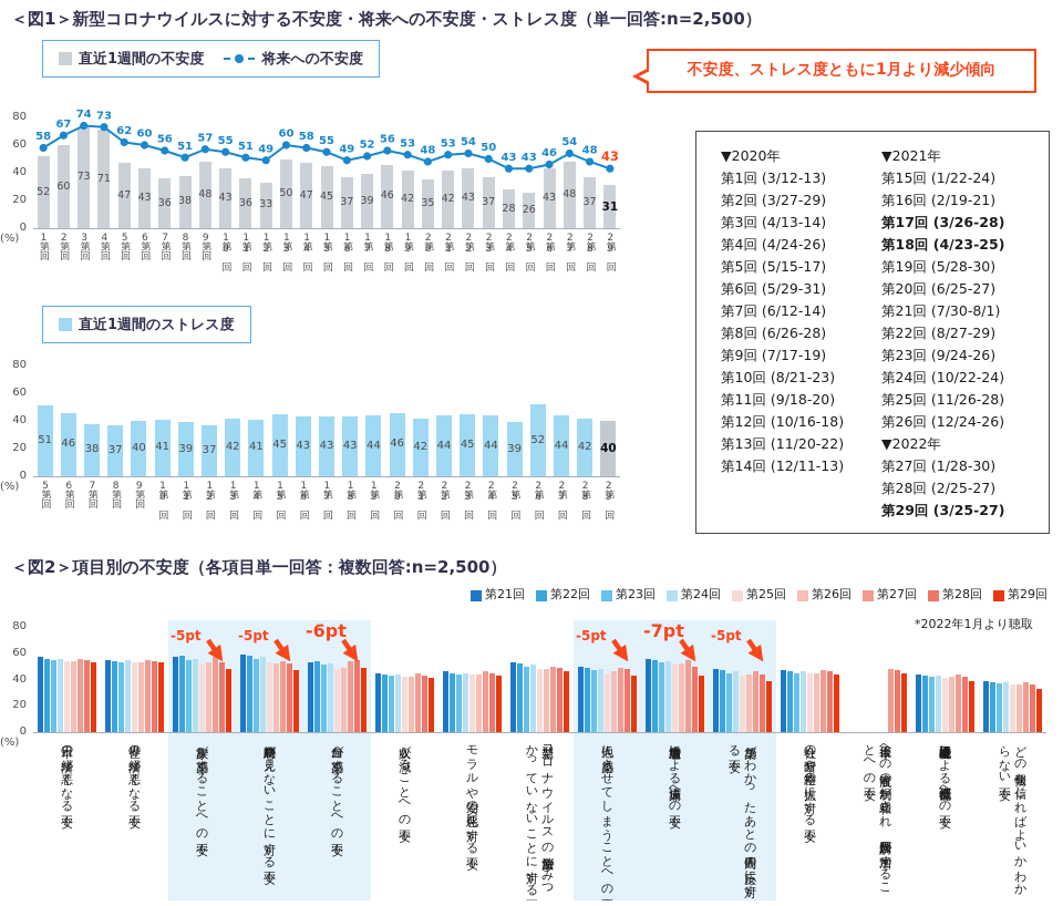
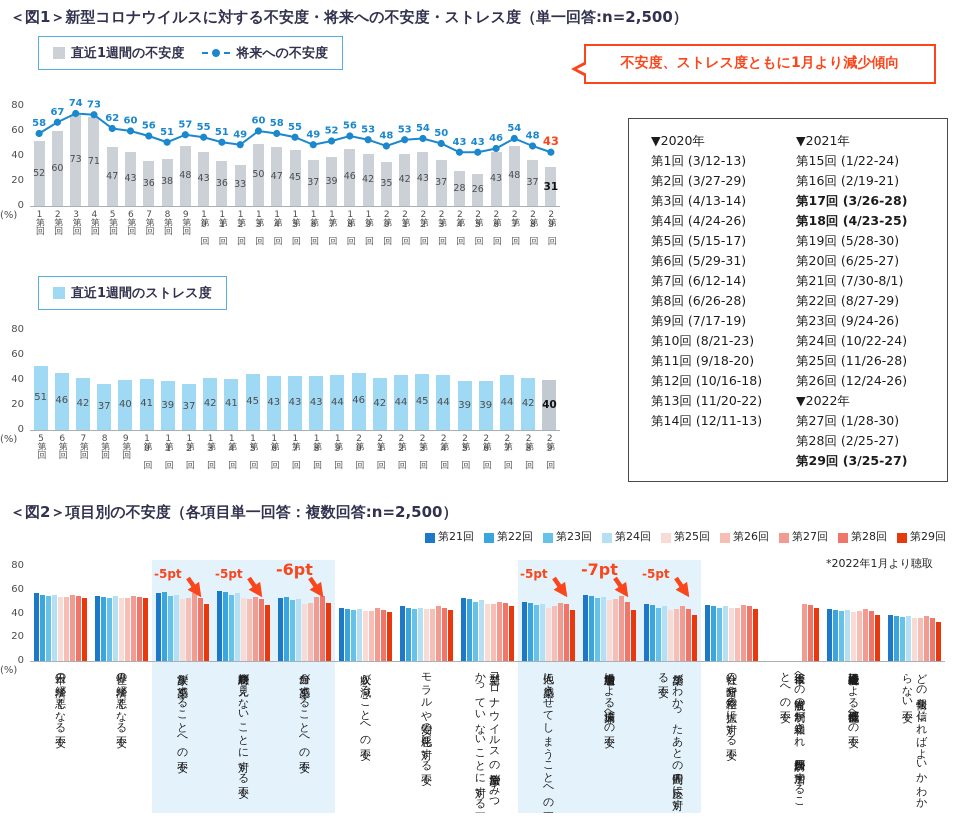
直近1週間のストレス度/第7回: 38 -> 42
直近1週間のストレス度/第26回: 52 -> 39
